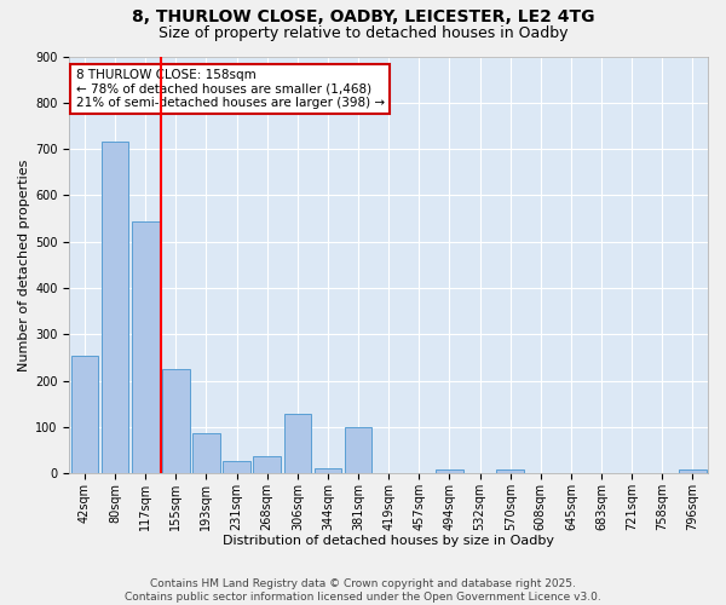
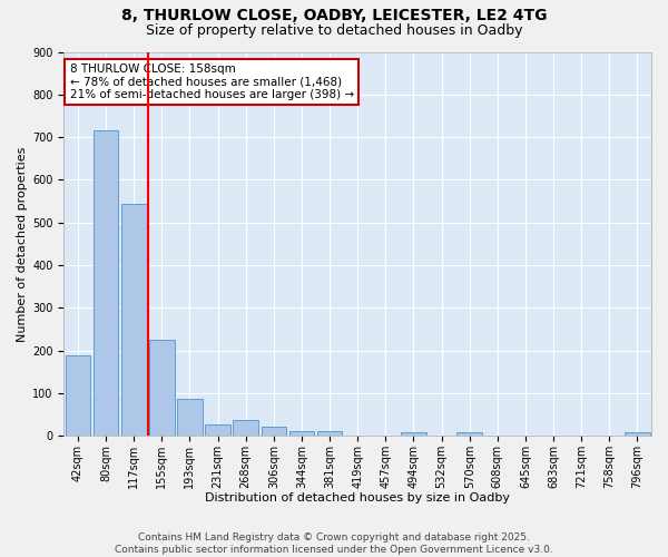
42sqm: 255 -> 190
306sqm: 130 -> 22
381sqm: 100 -> 12
